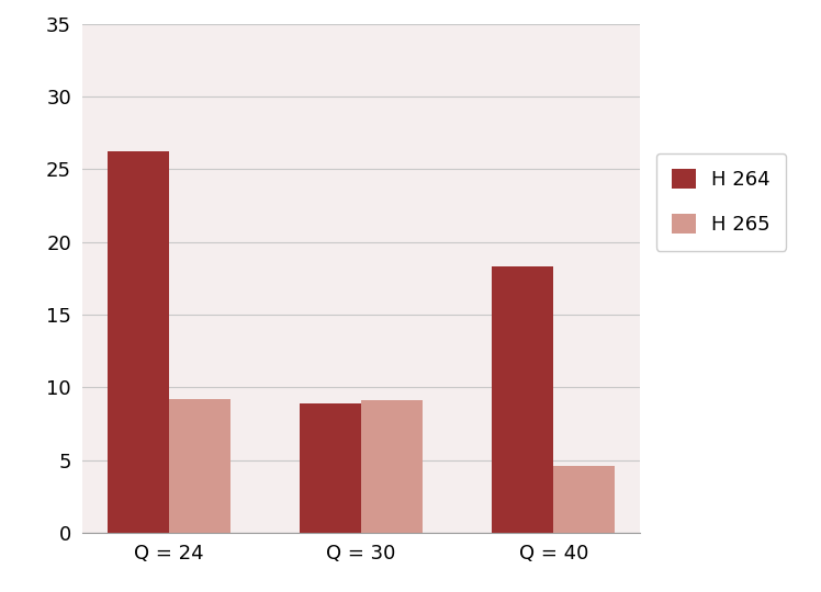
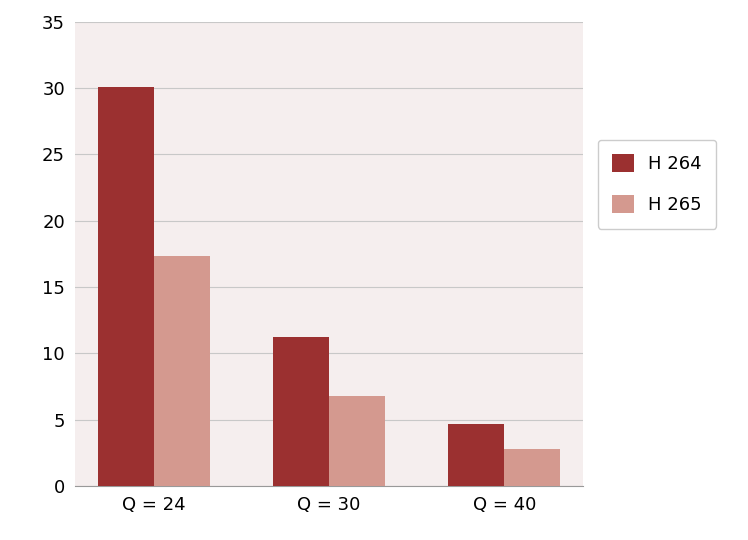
H 264/Q = 24: 26.2 -> 30.1
H 265/Q = 24: 9.2 -> 17.3
H 264/Q = 30: 8.9 -> 11.2
H 265/Q = 30: 9.1 -> 6.8
H 264/Q = 40: 18.3 -> 4.7
H 265/Q = 40: 4.6 -> 2.8
